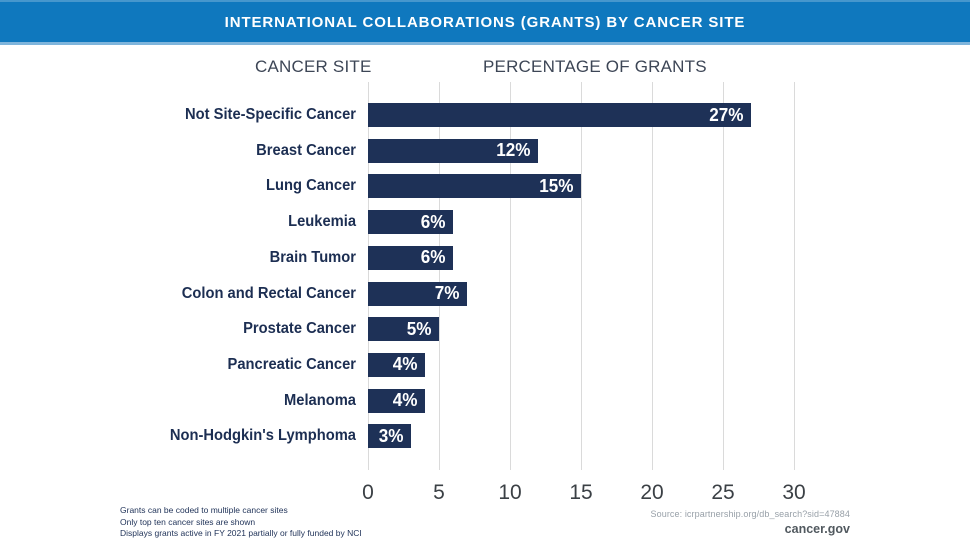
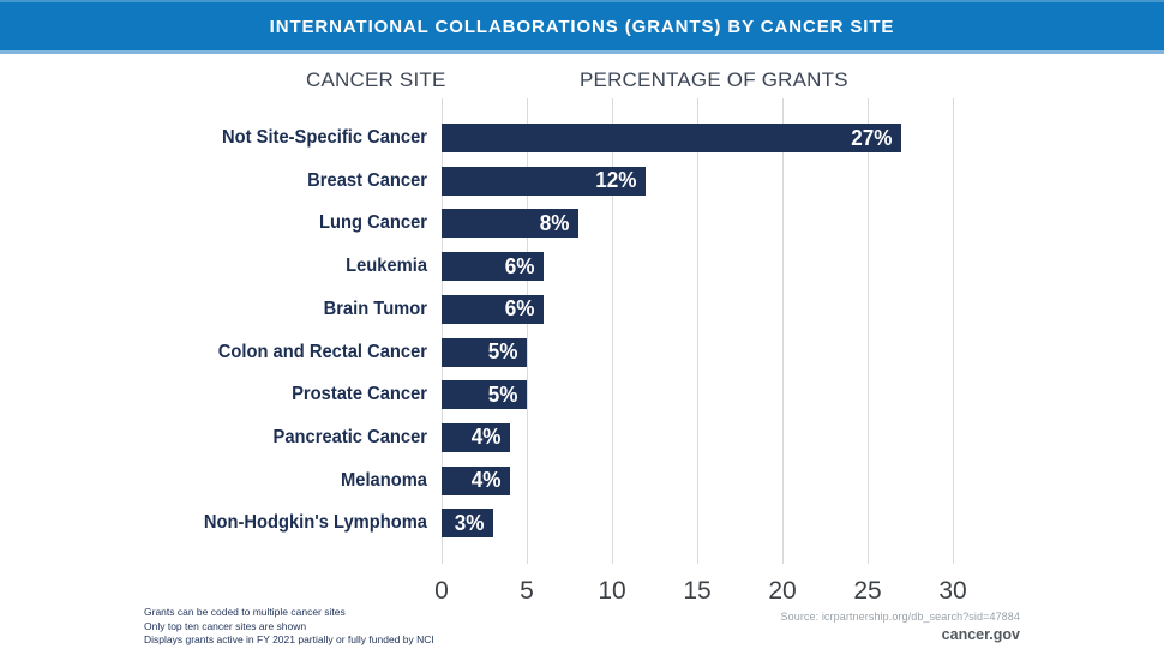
Lung Cancer: 15% -> 8%
Colon and Rectal Cancer: 7% -> 5%
